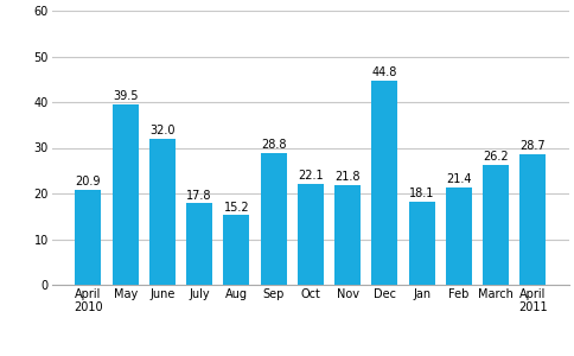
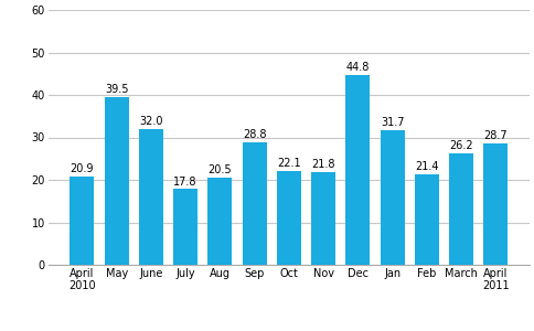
Aug: 15.2 -> 20.5
Jan: 18.1 -> 31.7
